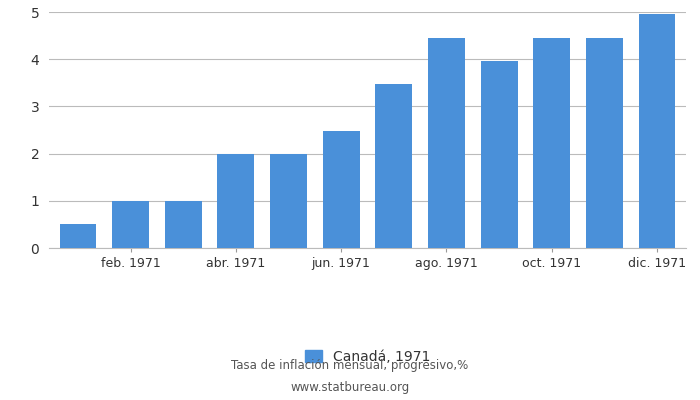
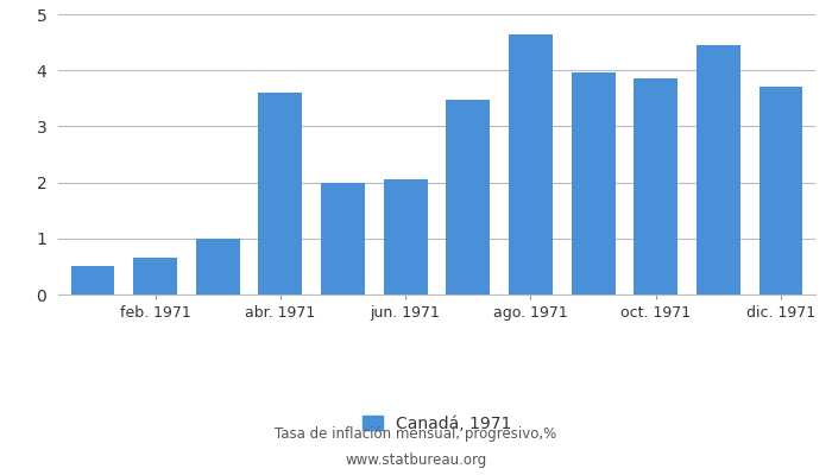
feb. 1971: 1.00 -> 0.65
abr. 1971: 2.00 -> 3.60
jun. 1971: 2.47 -> 2.05
ago. 1971: 4.45 -> 4.65
oct. 1971: 4.45 -> 3.85
dic. 1971: 4.95 -> 3.70
